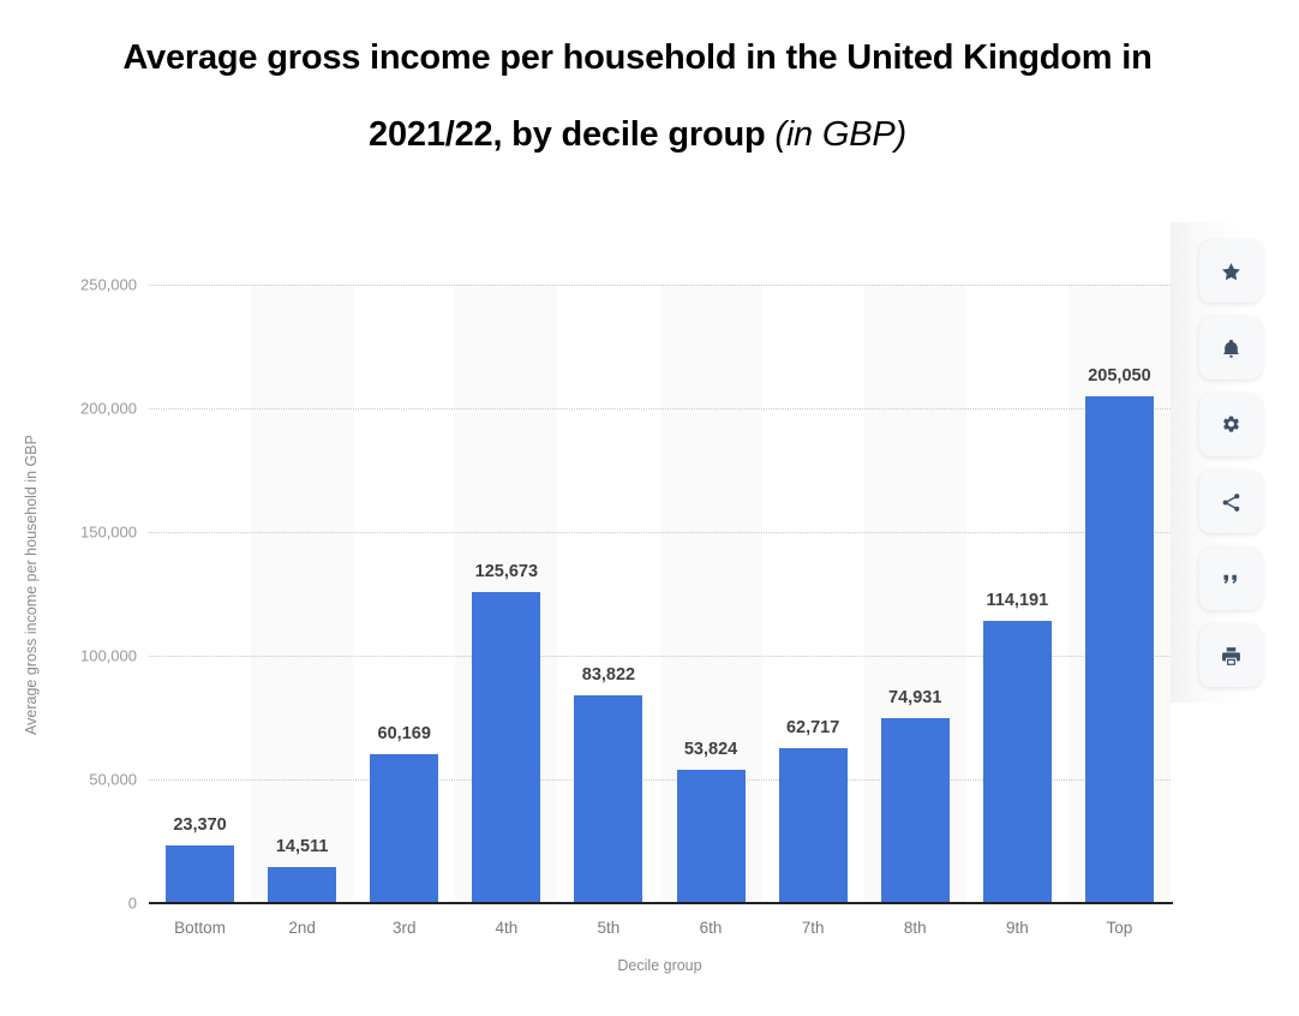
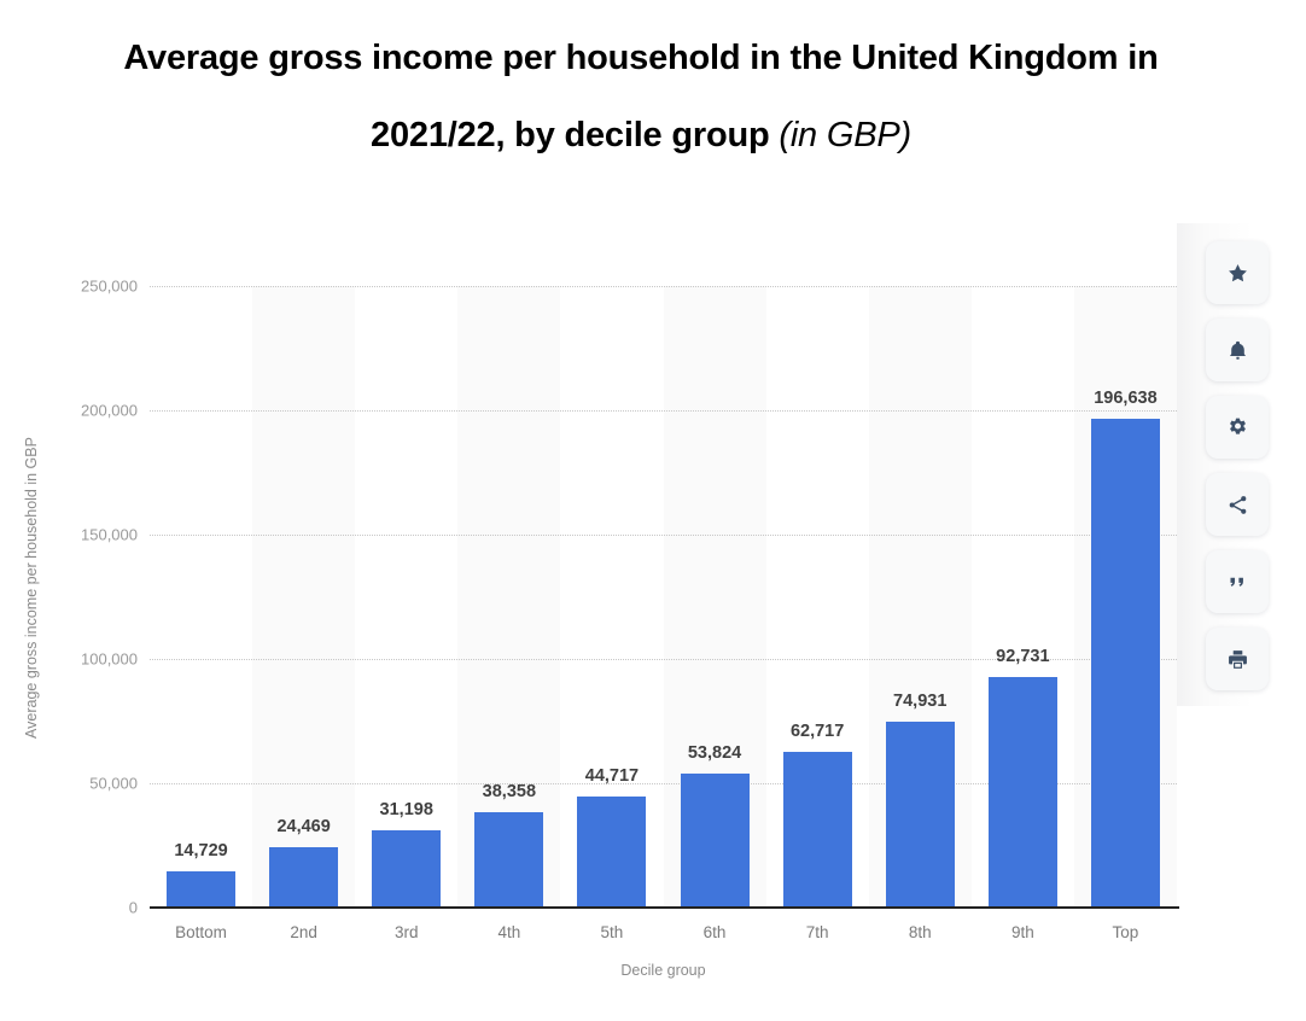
Bottom: 23,370 -> 14,729
2nd: 14,511 -> 24,469
3rd: 60,169 -> 31,198
4th: 125,673 -> 38,358
5th: 83,822 -> 44,717
9th: 114,191 -> 92,731
Top: 205,050 -> 196,638
